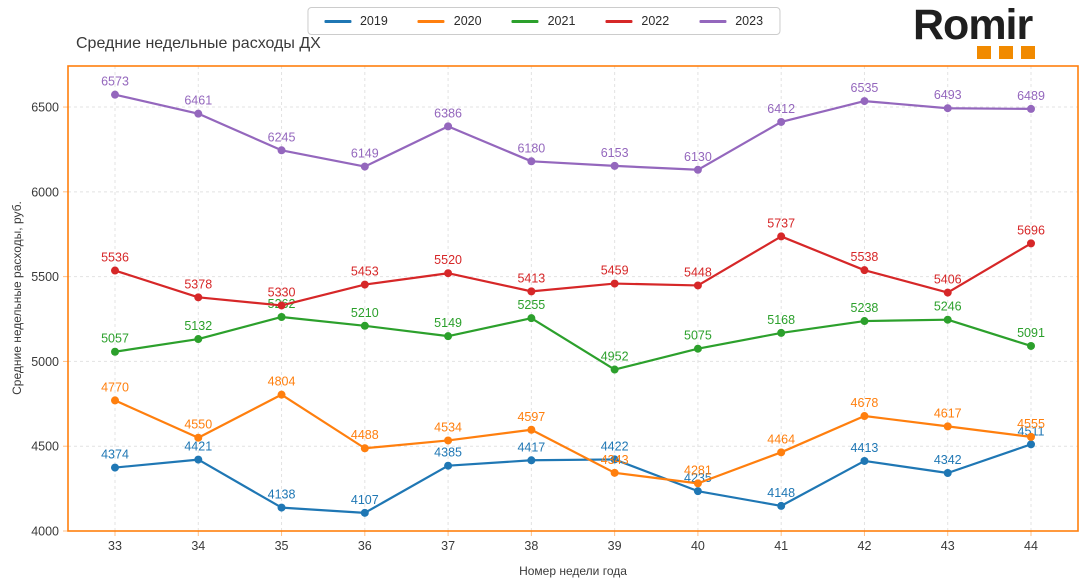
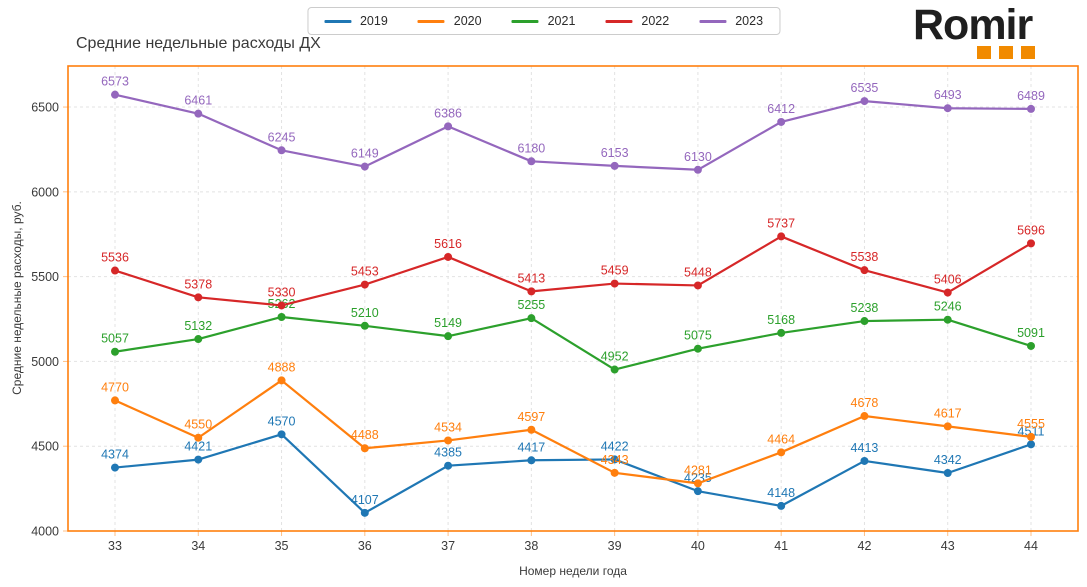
2019/35: 4138 -> 4570
2020/35: 4804 -> 4888
2022/37: 5520 -> 5616
